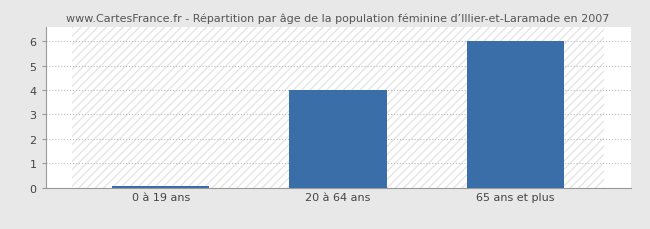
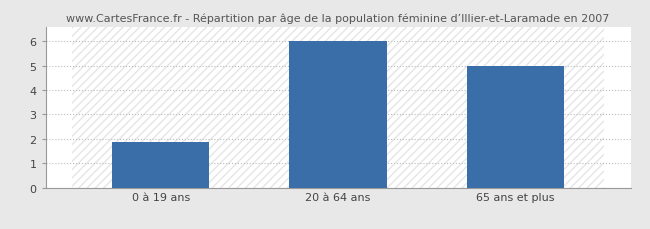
0 à 19 ans: 0.05 -> 1.85
20 à 64 ans: 4.00 -> 6.00
65 ans et plus: 6.00 -> 5.00
